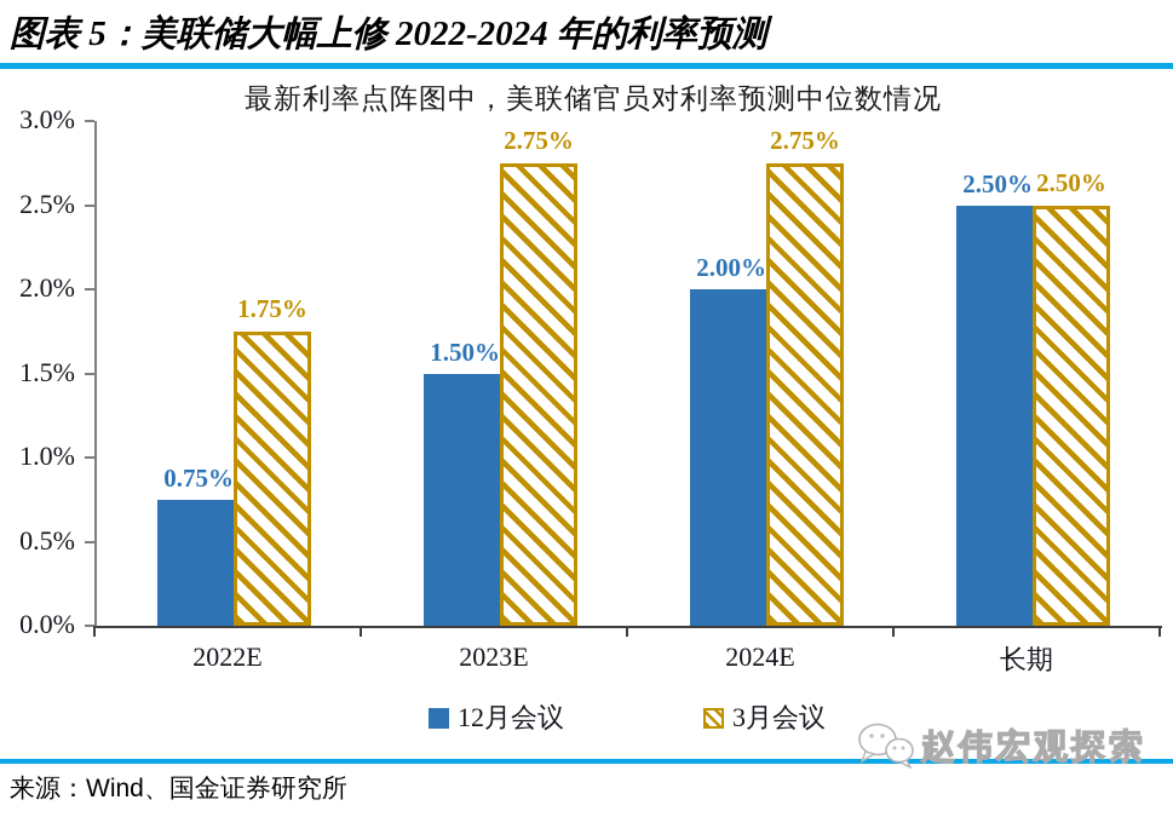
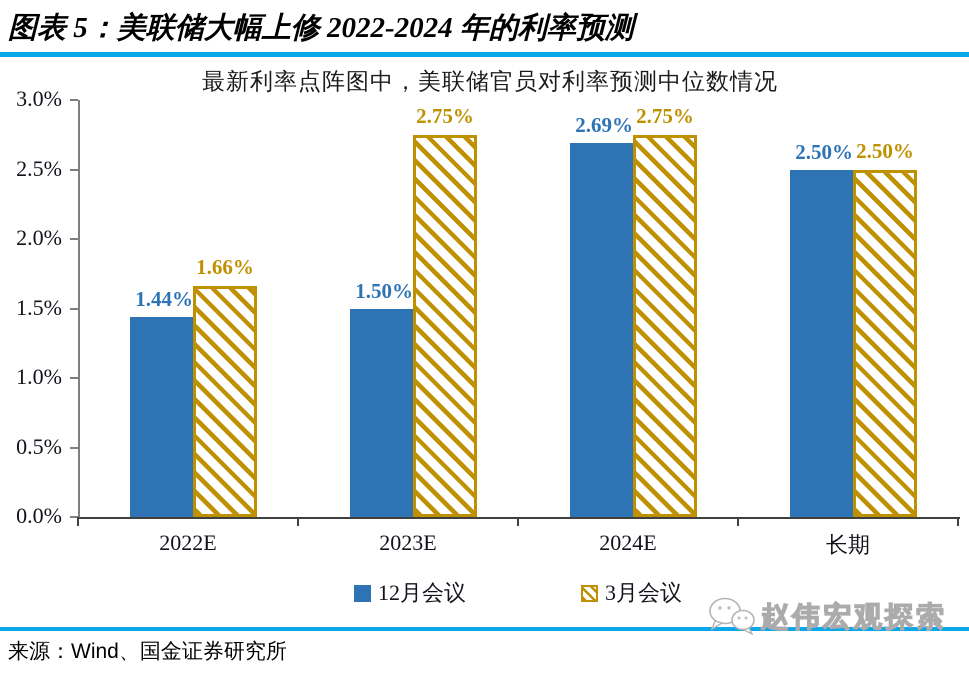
12月会议/2022E: 0.75% -> 1.44%
3月会议/2022E: 1.75% -> 1.66%
12月会议/2024E: 2.00% -> 2.69%
